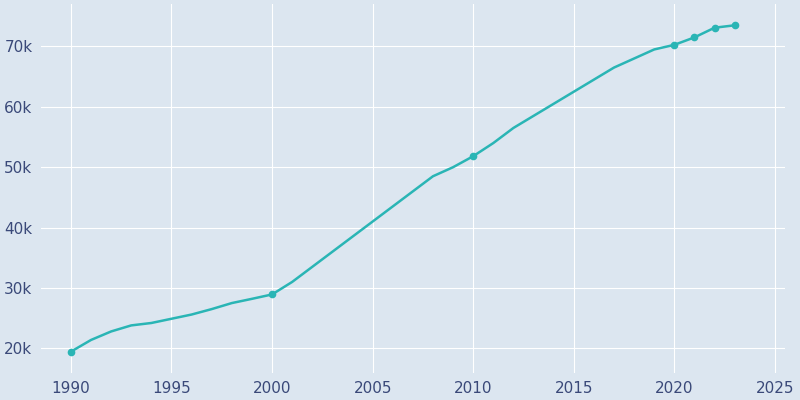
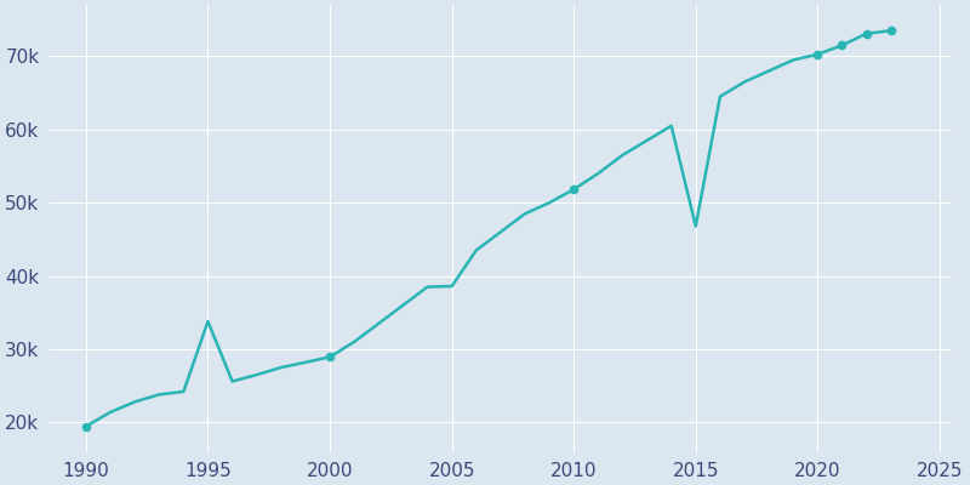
1995: 24.9k -> 33.8k
2005: 41.0k -> 38.6k
2015: 62.5k -> 46.8k
